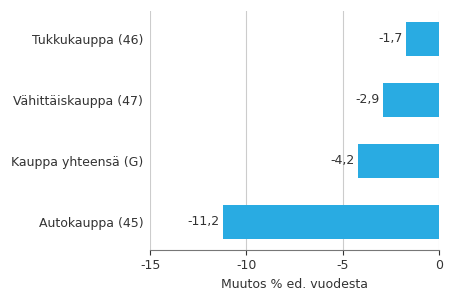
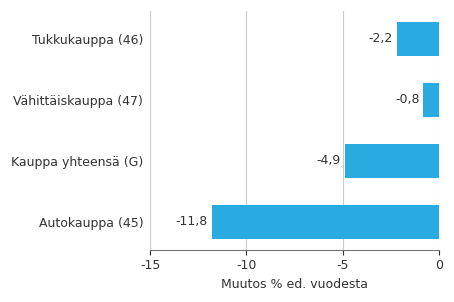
Tukkukauppa (46): -1,7 -> -2,2
Vähittäiskauppa (47): -2,9 -> -0,8
Kauppa yhteensä (G): -4,2 -> -4,9
Autokauppa (45): -11,2 -> -11,8
